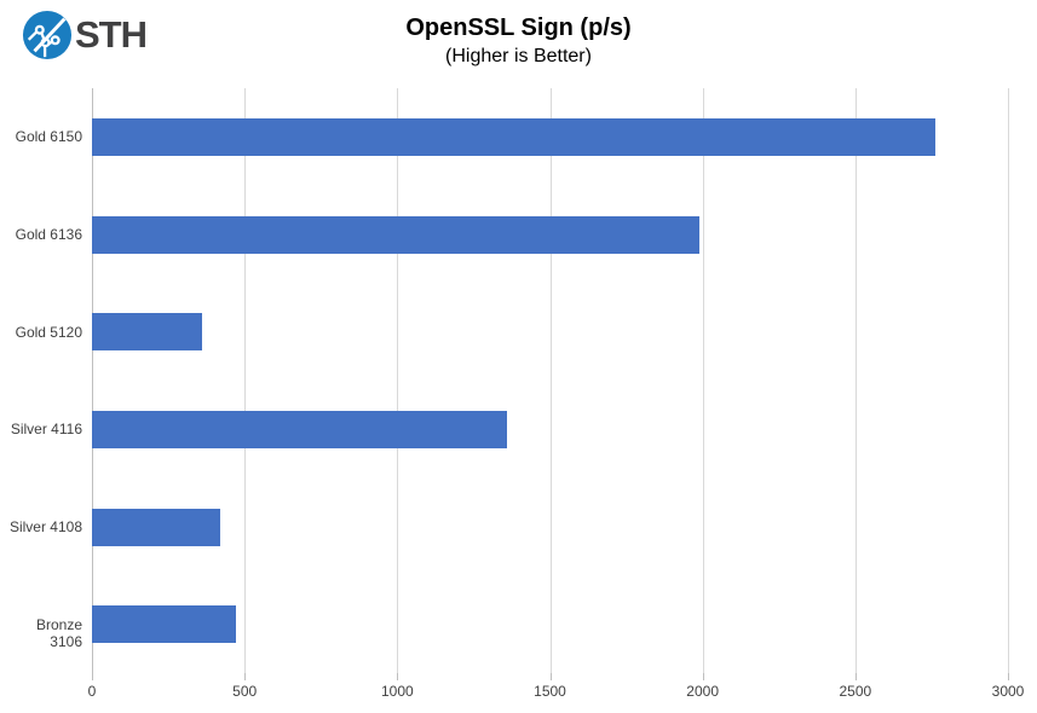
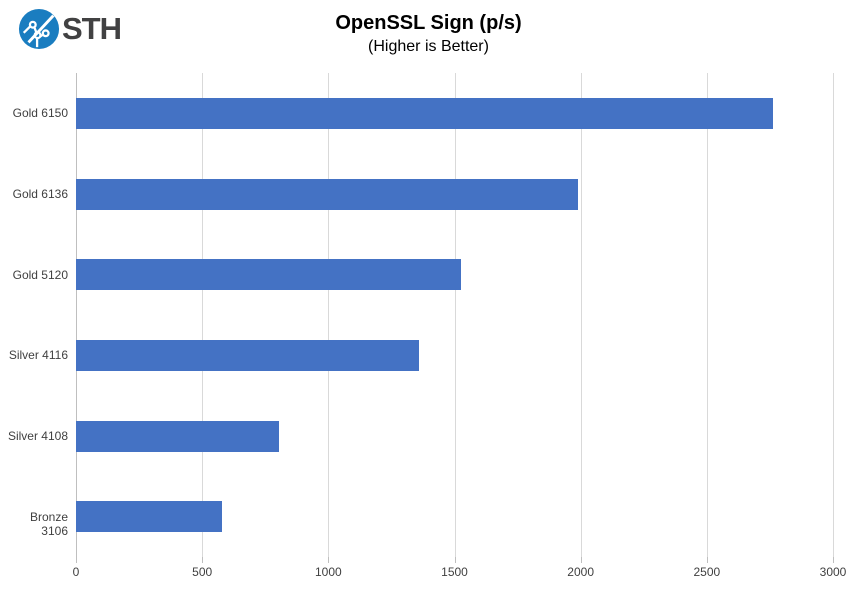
Gold 5120: 360 -> 1520
Silver 4108: 420 -> 800
Bronze 3106: 470 -> 580
